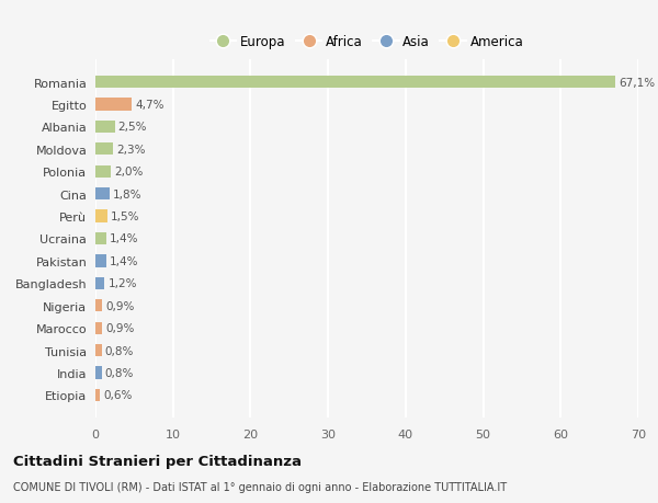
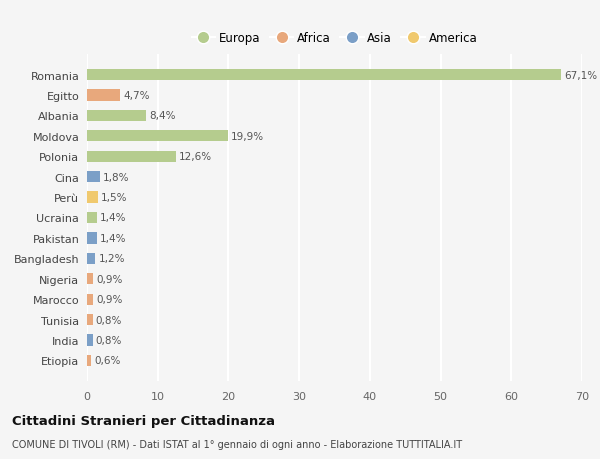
Albania: 2,5% -> 8,4%
Moldova: 2,3% -> 19,9%
Polonia: 2,0% -> 12,6%
